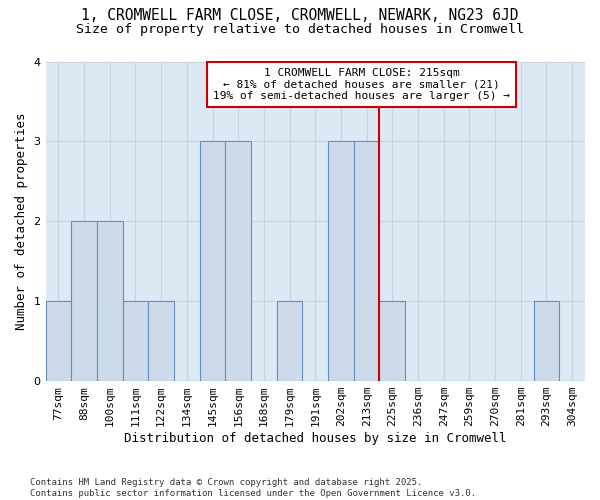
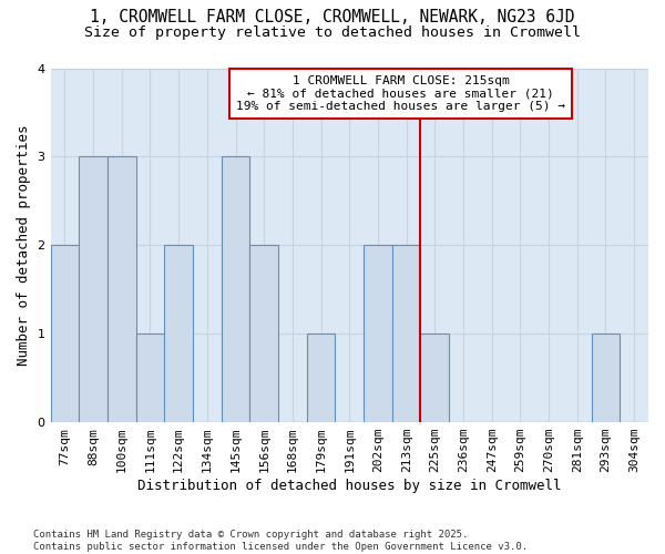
77sqm: 1 -> 2
88sqm: 2 -> 3
100sqm: 2 -> 3
122sqm: 1 -> 2
156sqm: 3 -> 2
202sqm: 3 -> 2
213sqm: 3 -> 2
